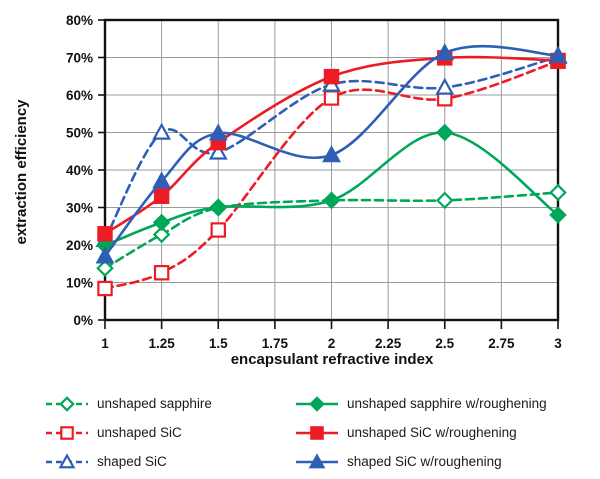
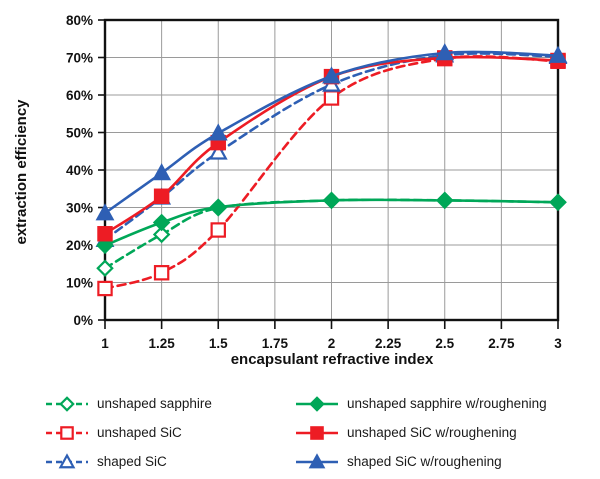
shaped SiC w/roughening/1: 17% -> 28%
shaped SiC/1.25: 50% -> 33%
shaped SiC w/roughening/1.25: 37% -> 39%
shaped SiC w/roughening/2: 44% -> 65%
unshaped sapphire w/roughening/2.5: 50% -> 32%
unshaped SiC/2.5: 59% -> 70%
shaped SiC/2.5: 62% -> 71%
unshaped sapphire/3: 34% -> 31%
unshaped sapphire w/roughening/3: 28% -> 31%
